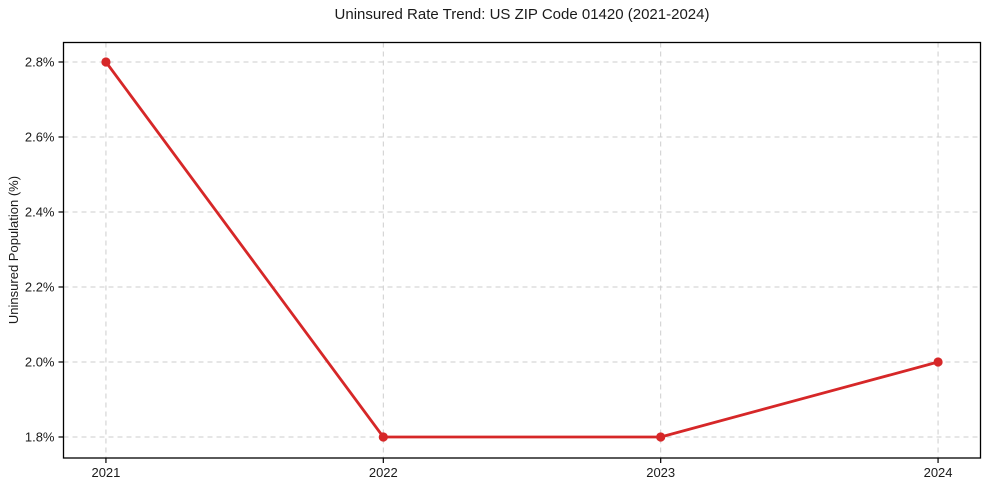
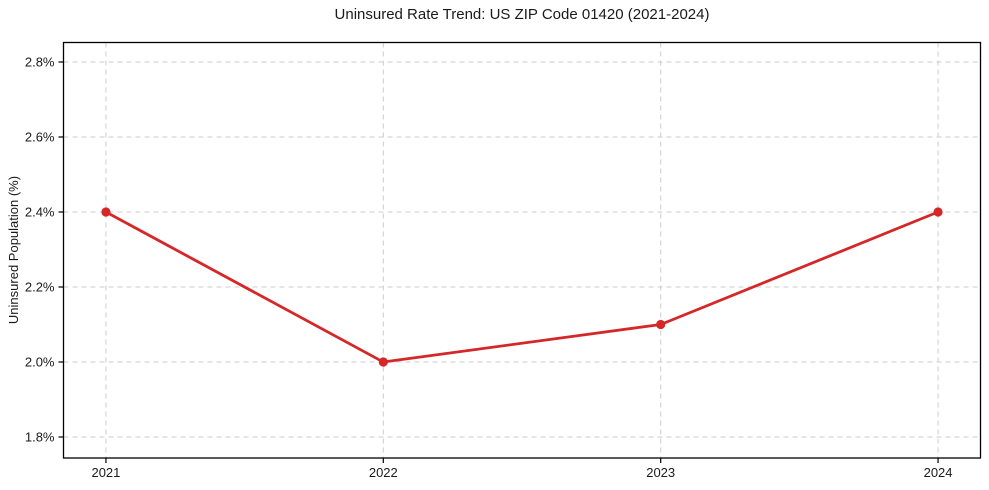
2021: 2.8% -> 2.4%
2022: 1.8% -> 2.0%
2023: 1.8% -> 2.1%
2024: 2.0% -> 2.4%
